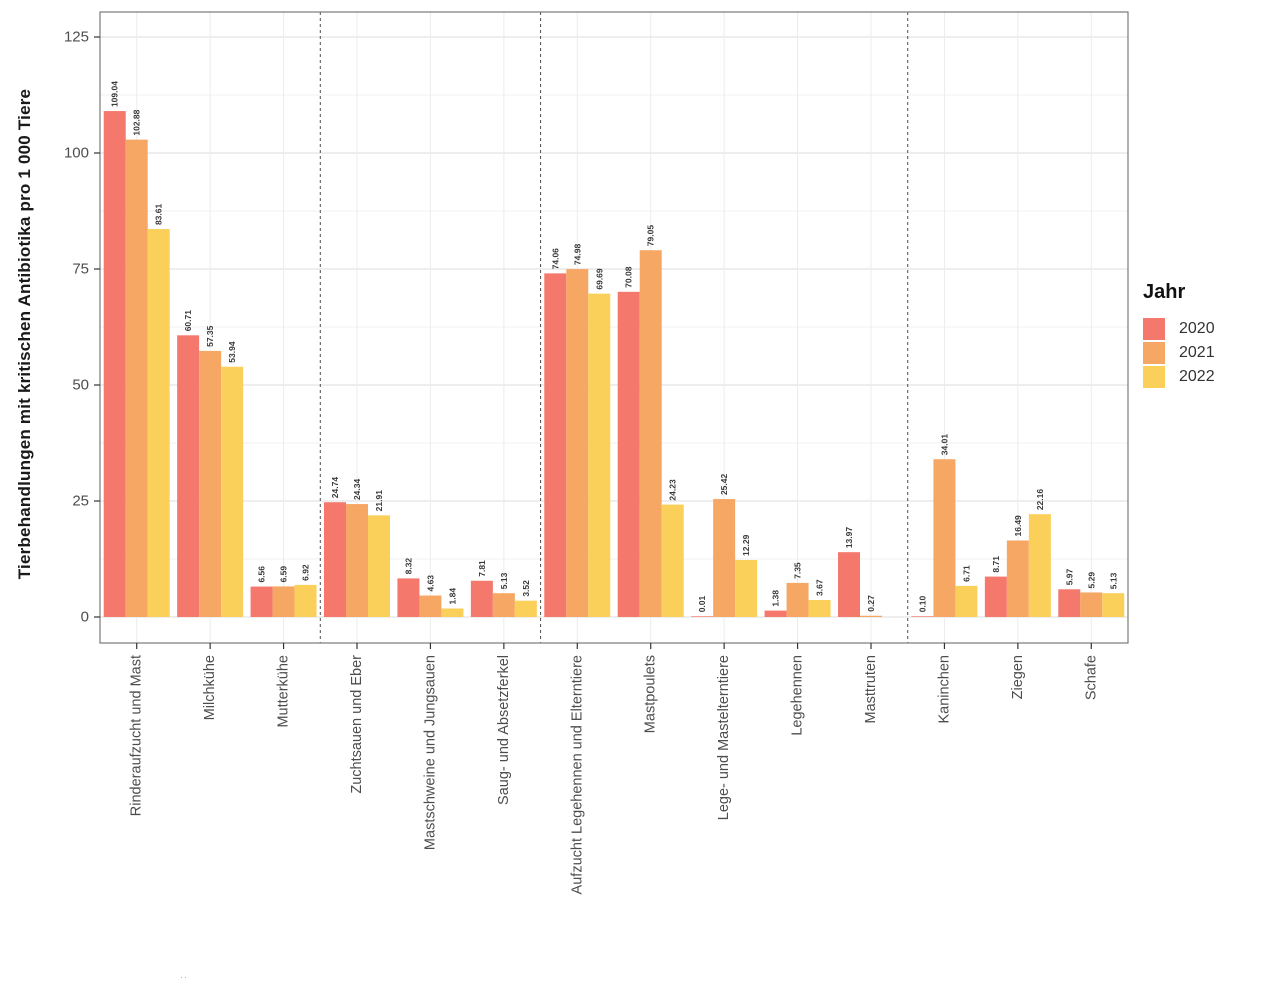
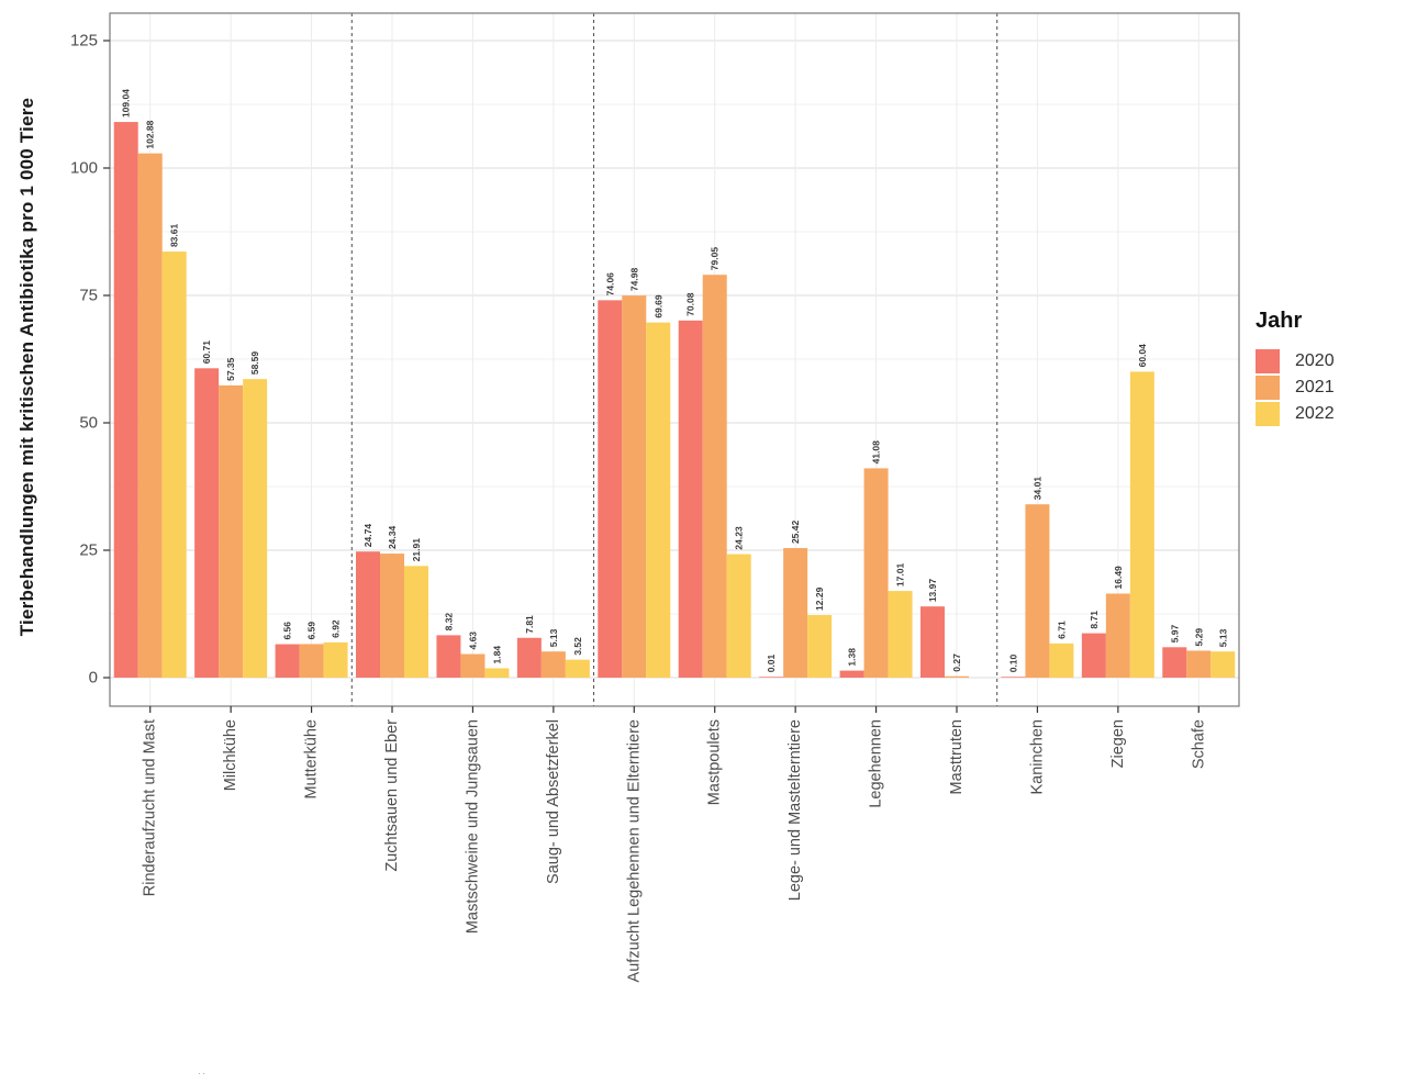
2022/Milchkühe: 53.94 -> 58.59
2021/Legehennen: 7.35 -> 41.08
2022/Legehennen: 3.67 -> 17.01
2022/Ziegen: 22.16 -> 60.04
